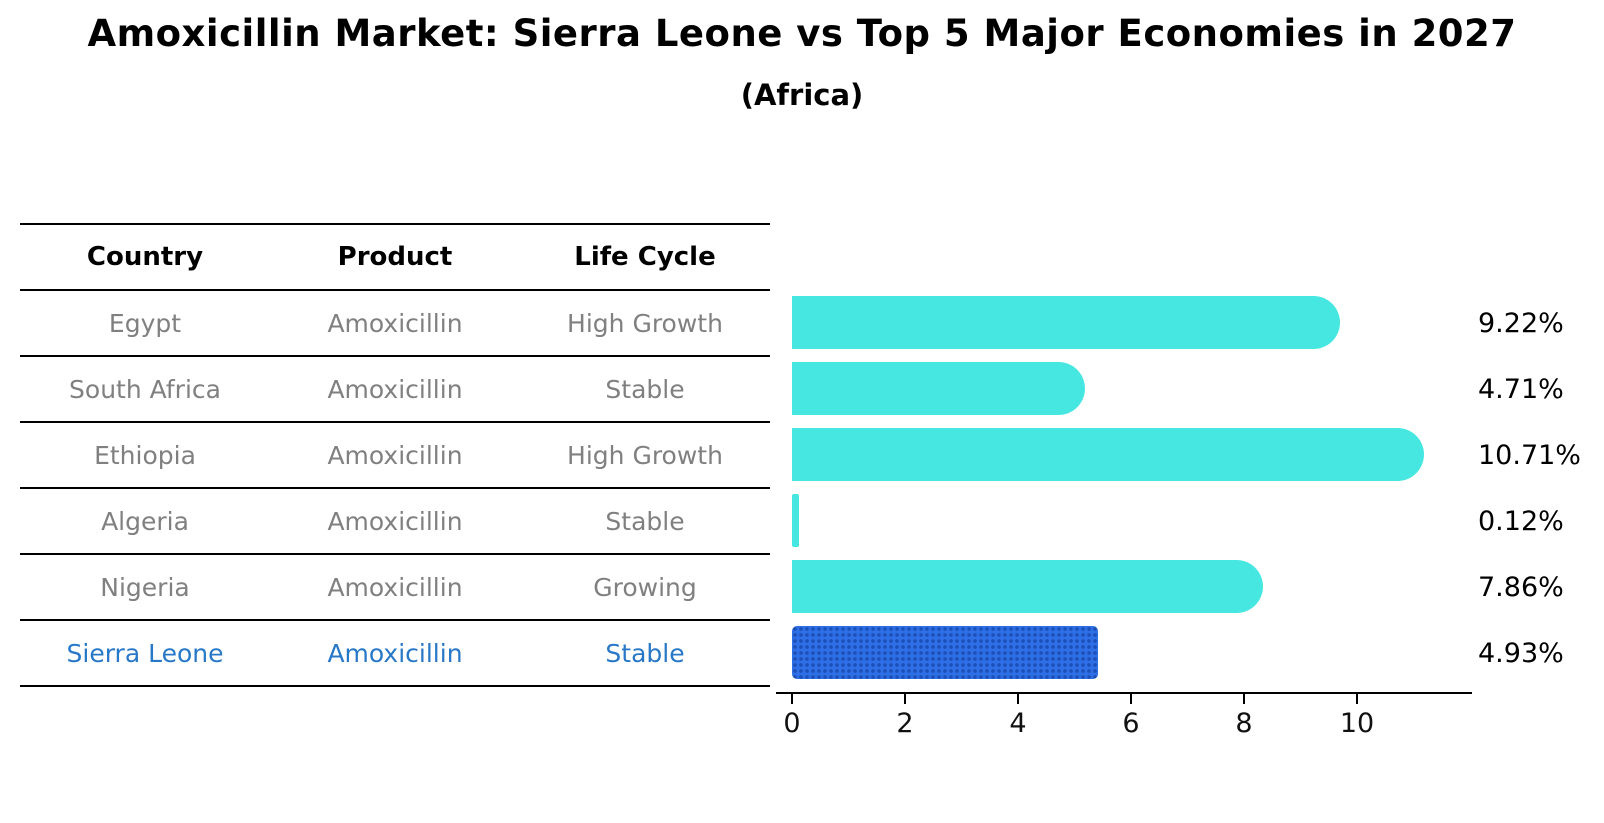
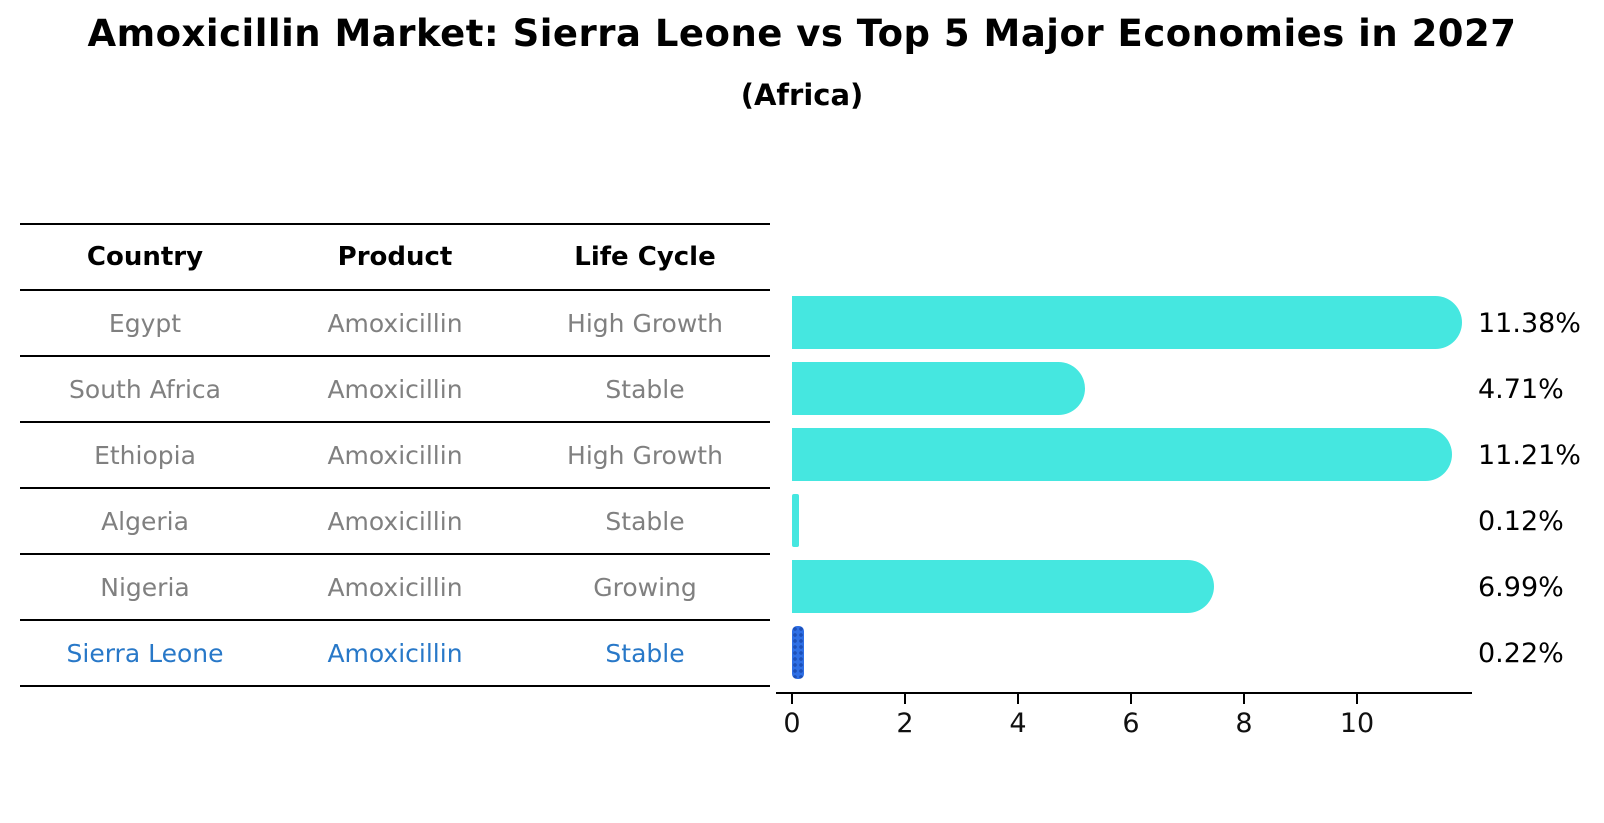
Egypt: 9.22% -> 11.38%
Ethiopia: 10.71% -> 11.21%
Nigeria: 7.86% -> 6.99%
Sierra Leone: 4.93% -> 0.22%
